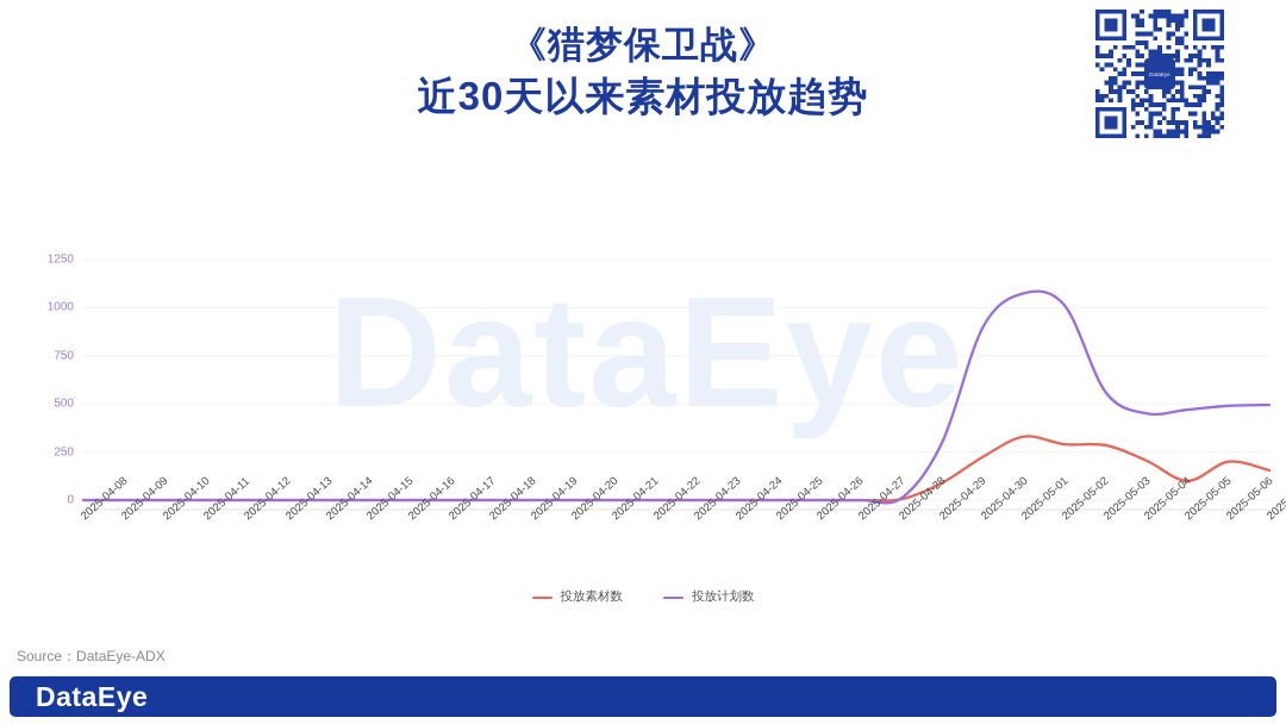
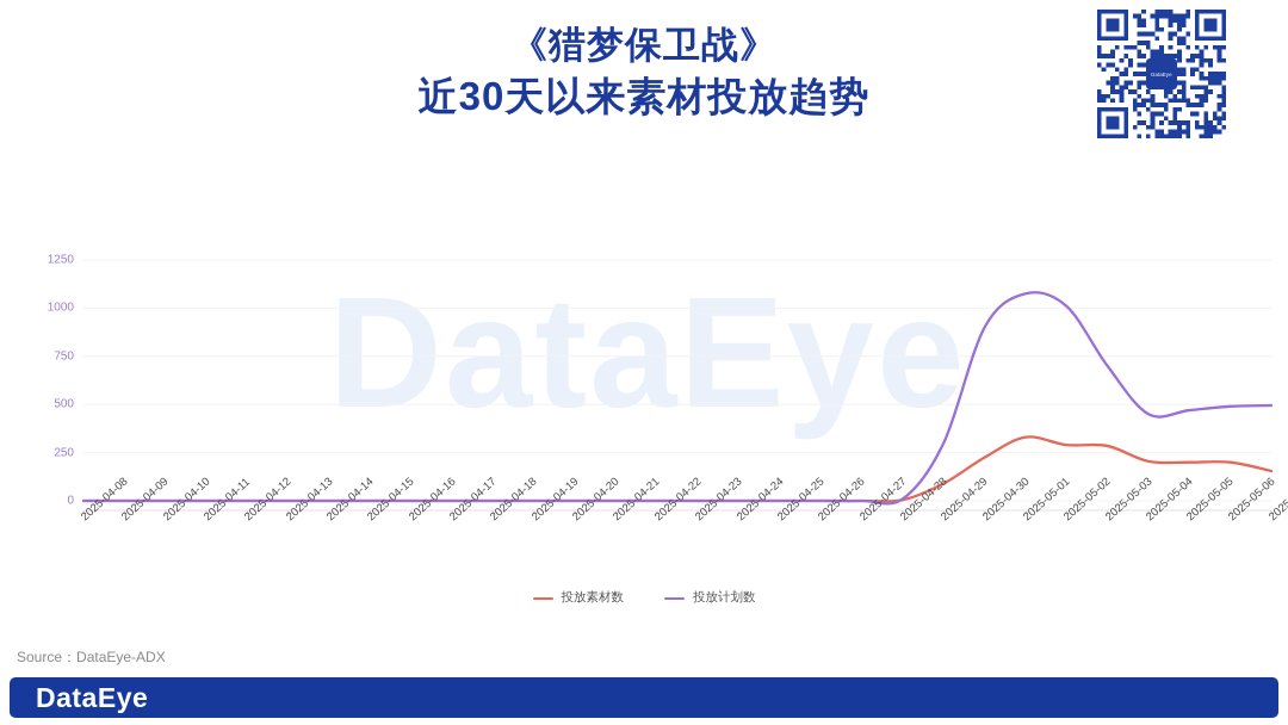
投放计划数/2025-05-03: 560 -> 700
投放素材数/2025-05-05: 100 -> 200
